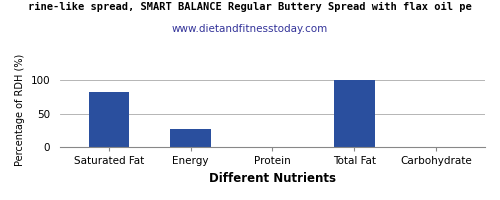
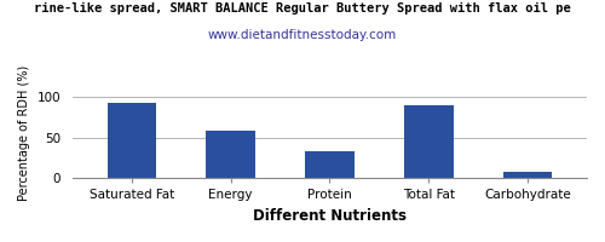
Saturated Fat: 83 -> 92
Energy: 28 -> 58
Protein: 0 -> 34
Total Fat: 100 -> 90
Carbohydrate: 0 -> 8
